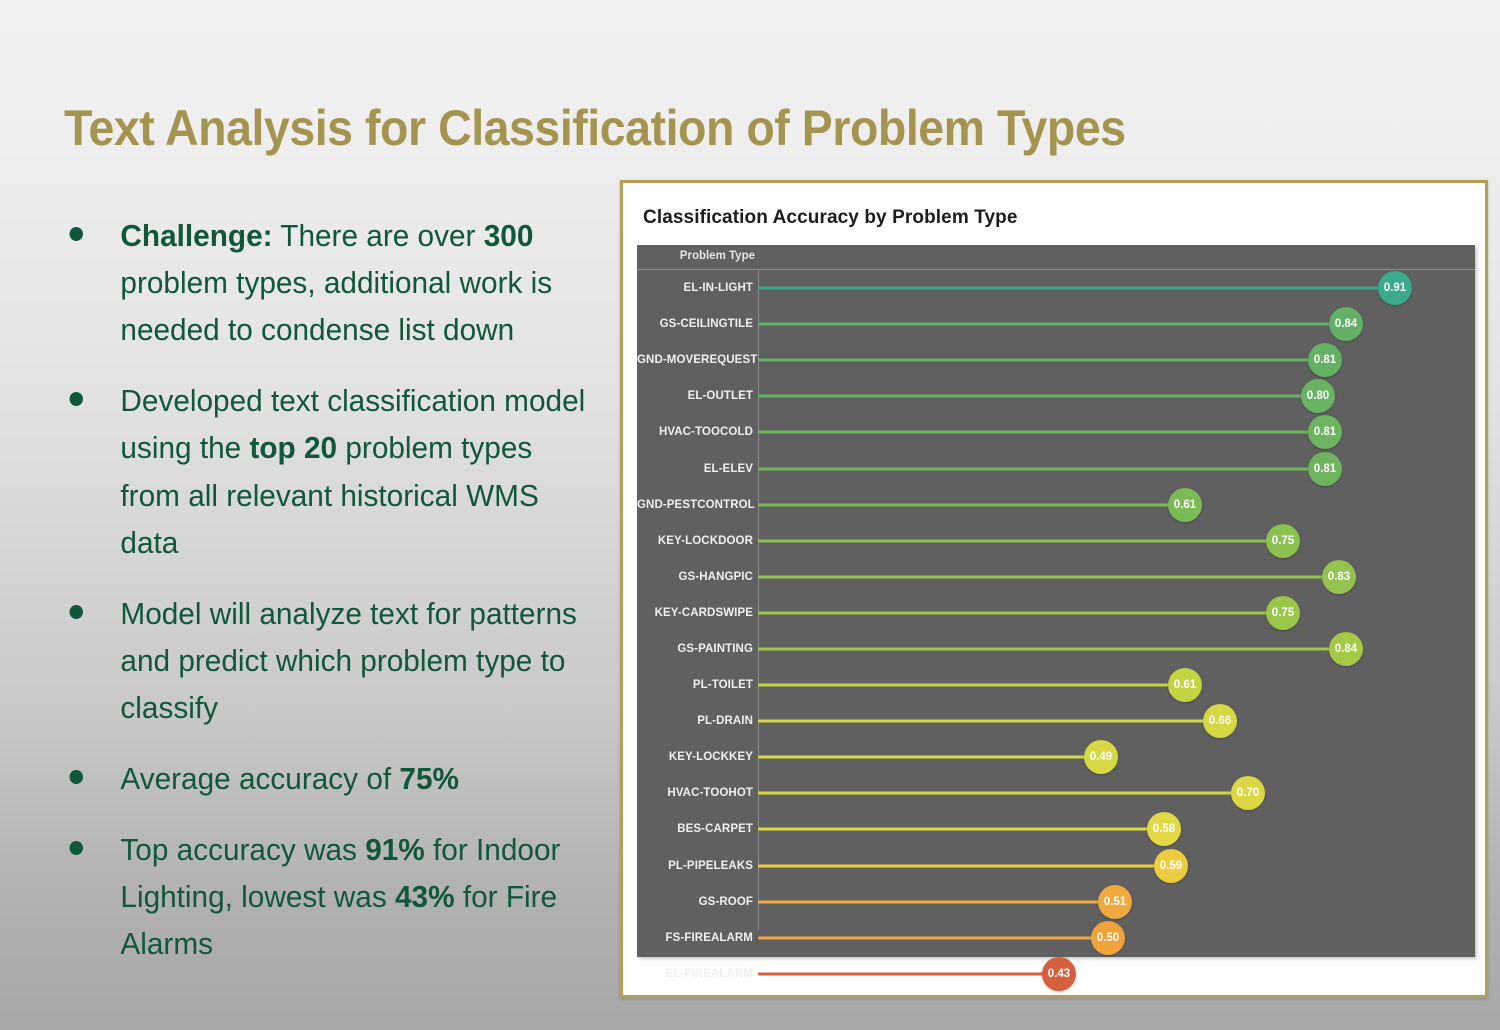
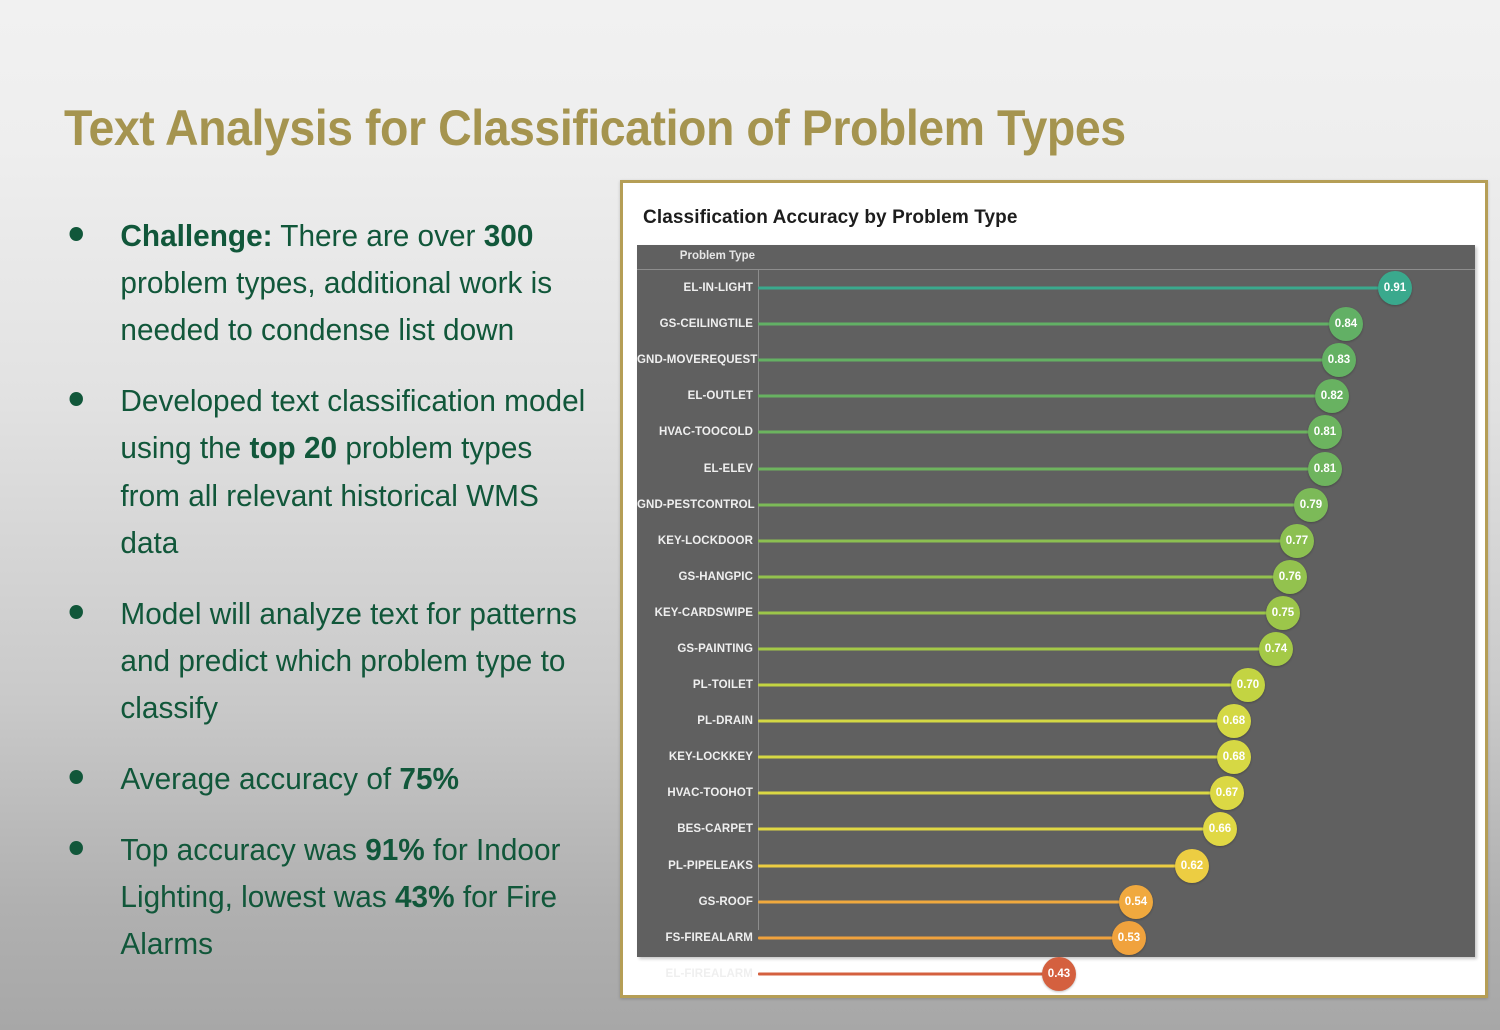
GND-MOVEREQUEST: 0.81 -> 0.83
EL-OUTLET: 0.80 -> 0.82
GND-PESTCONTROL: 0.61 -> 0.79
KEY-LOCKDOOR: 0.75 -> 0.77
GS-HANGPIC: 0.83 -> 0.76
GS-PAINTING: 0.84 -> 0.74
PL-TOILET: 0.61 -> 0.70
PL-DRAIN: 0.66 -> 0.68
KEY-LOCKKEY: 0.49 -> 0.68
HVAC-TOOHOT: 0.70 -> 0.67
BES-CARPET: 0.58 -> 0.66
PL-PIPELEAKS: 0.59 -> 0.62
GS-ROOF: 0.51 -> 0.54
FS-FIREALARM: 0.50 -> 0.53
